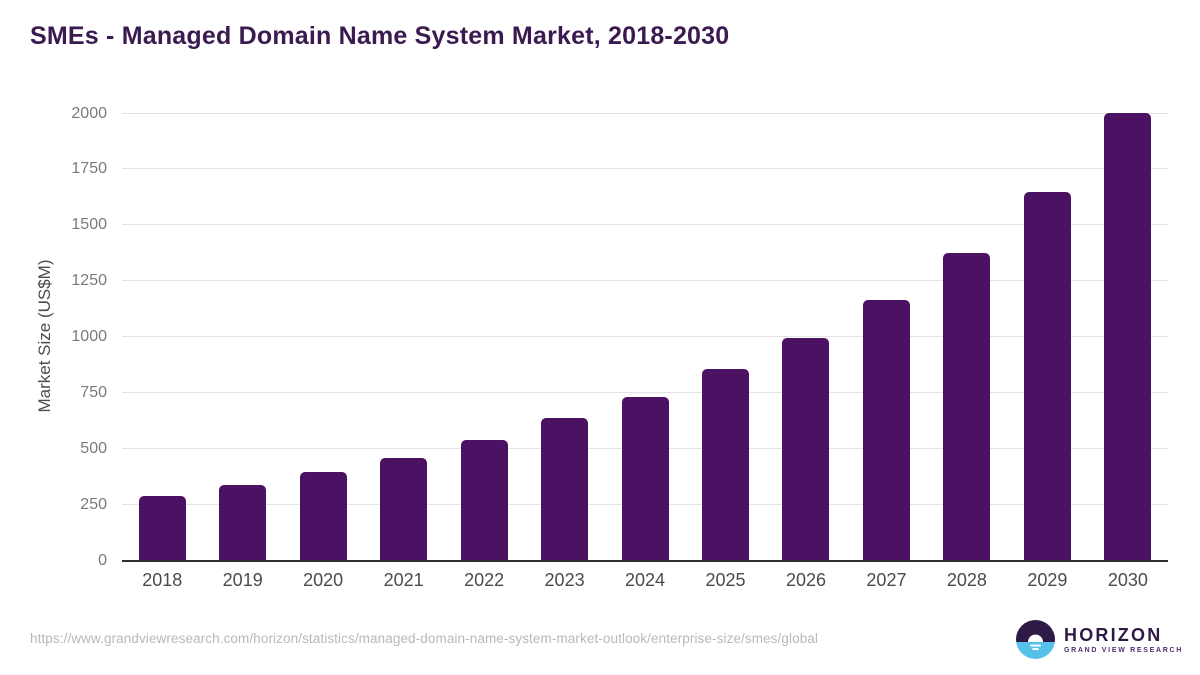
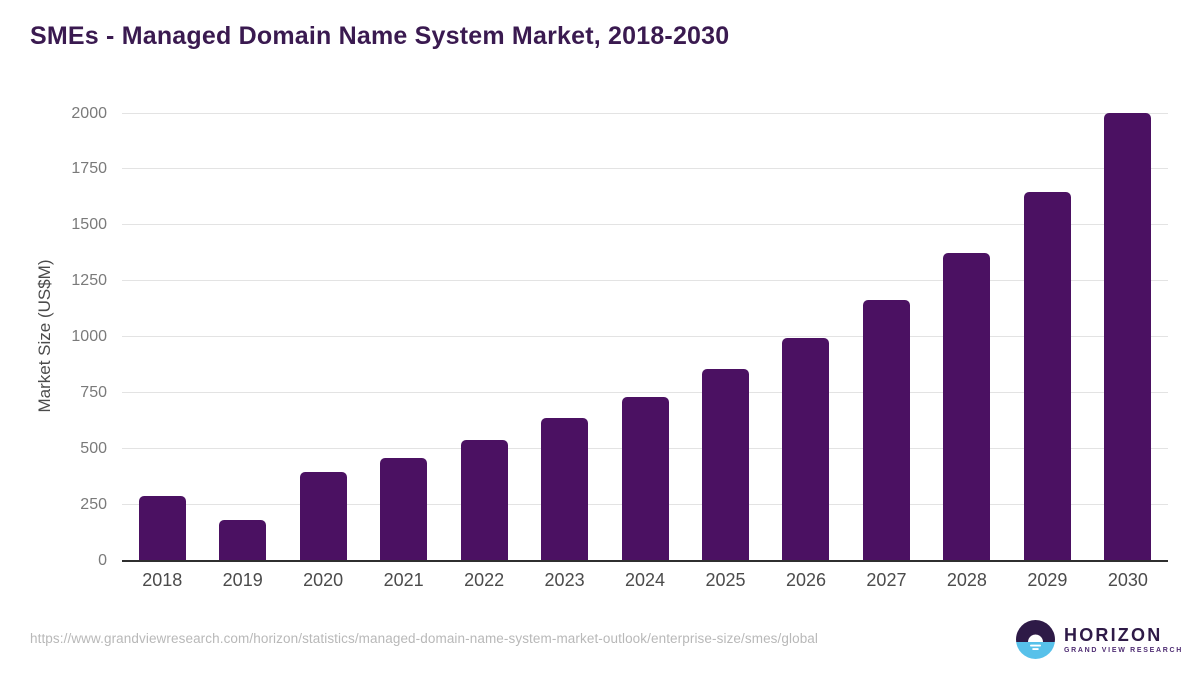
2019: 340 -> 180
